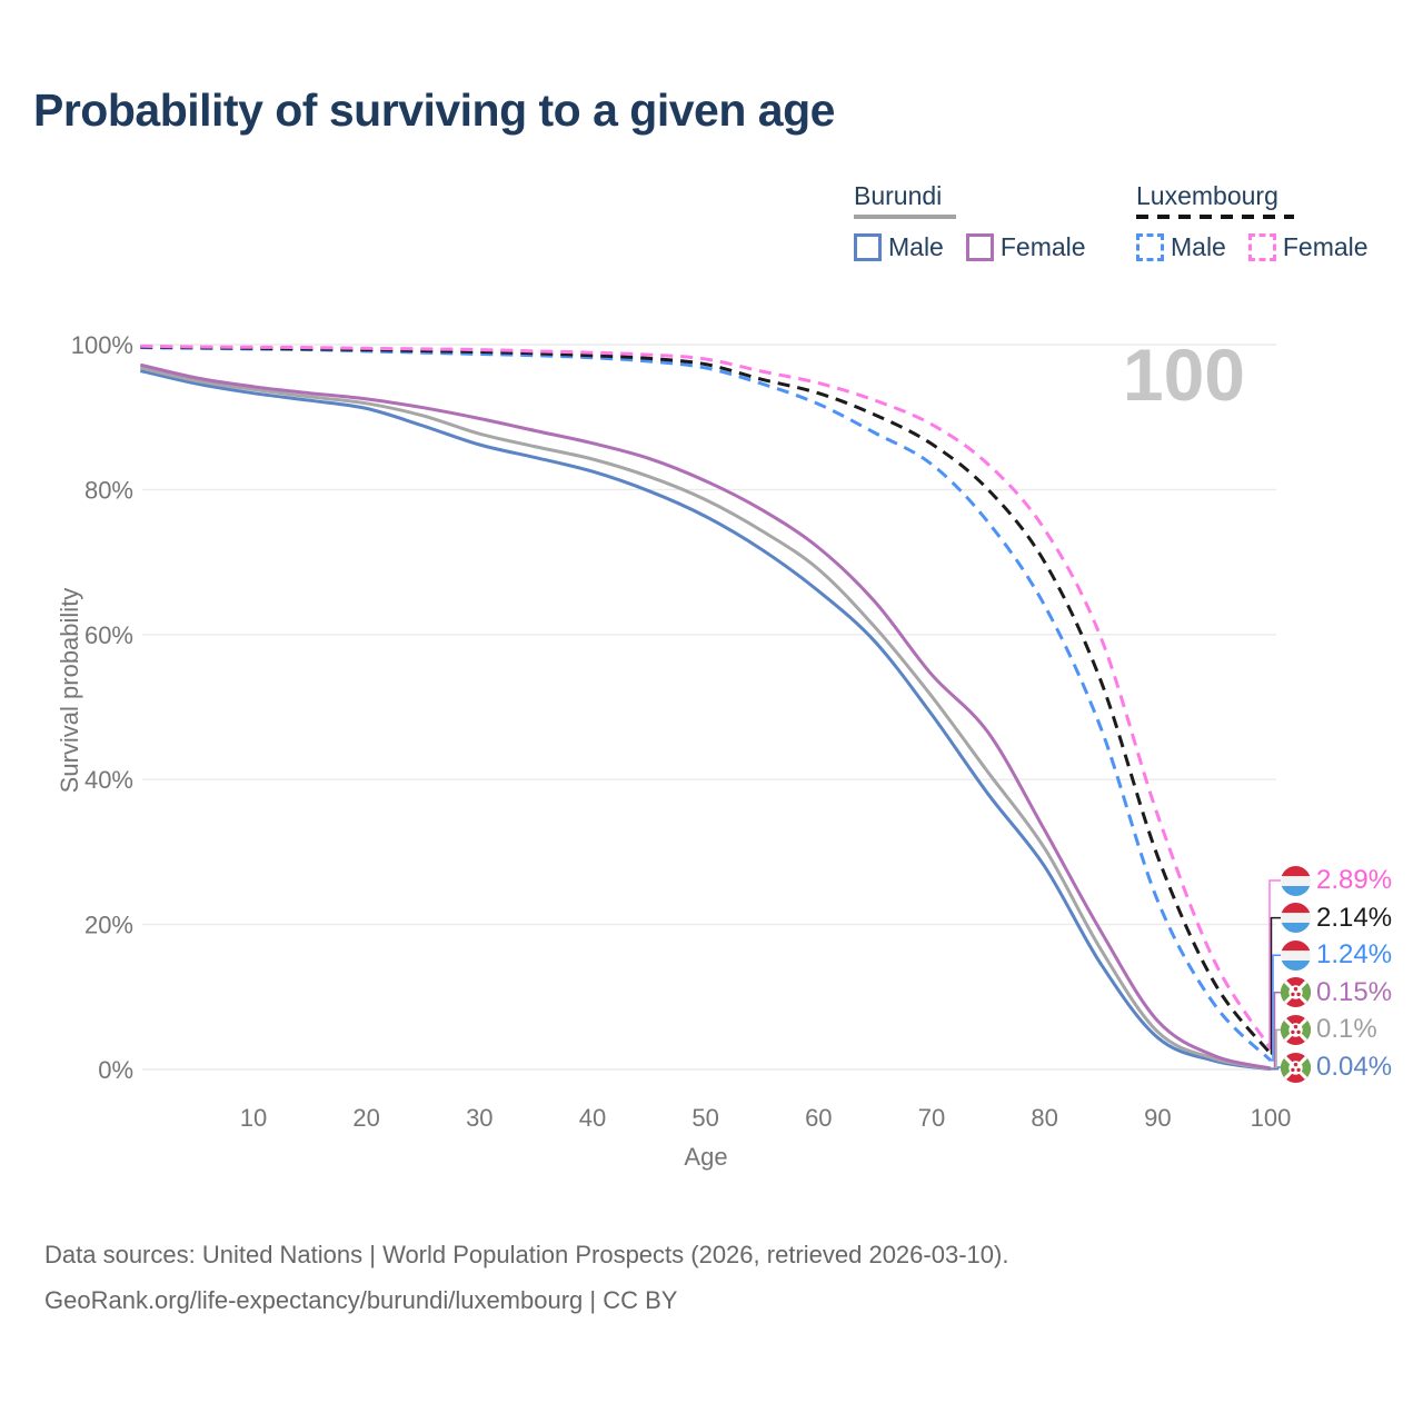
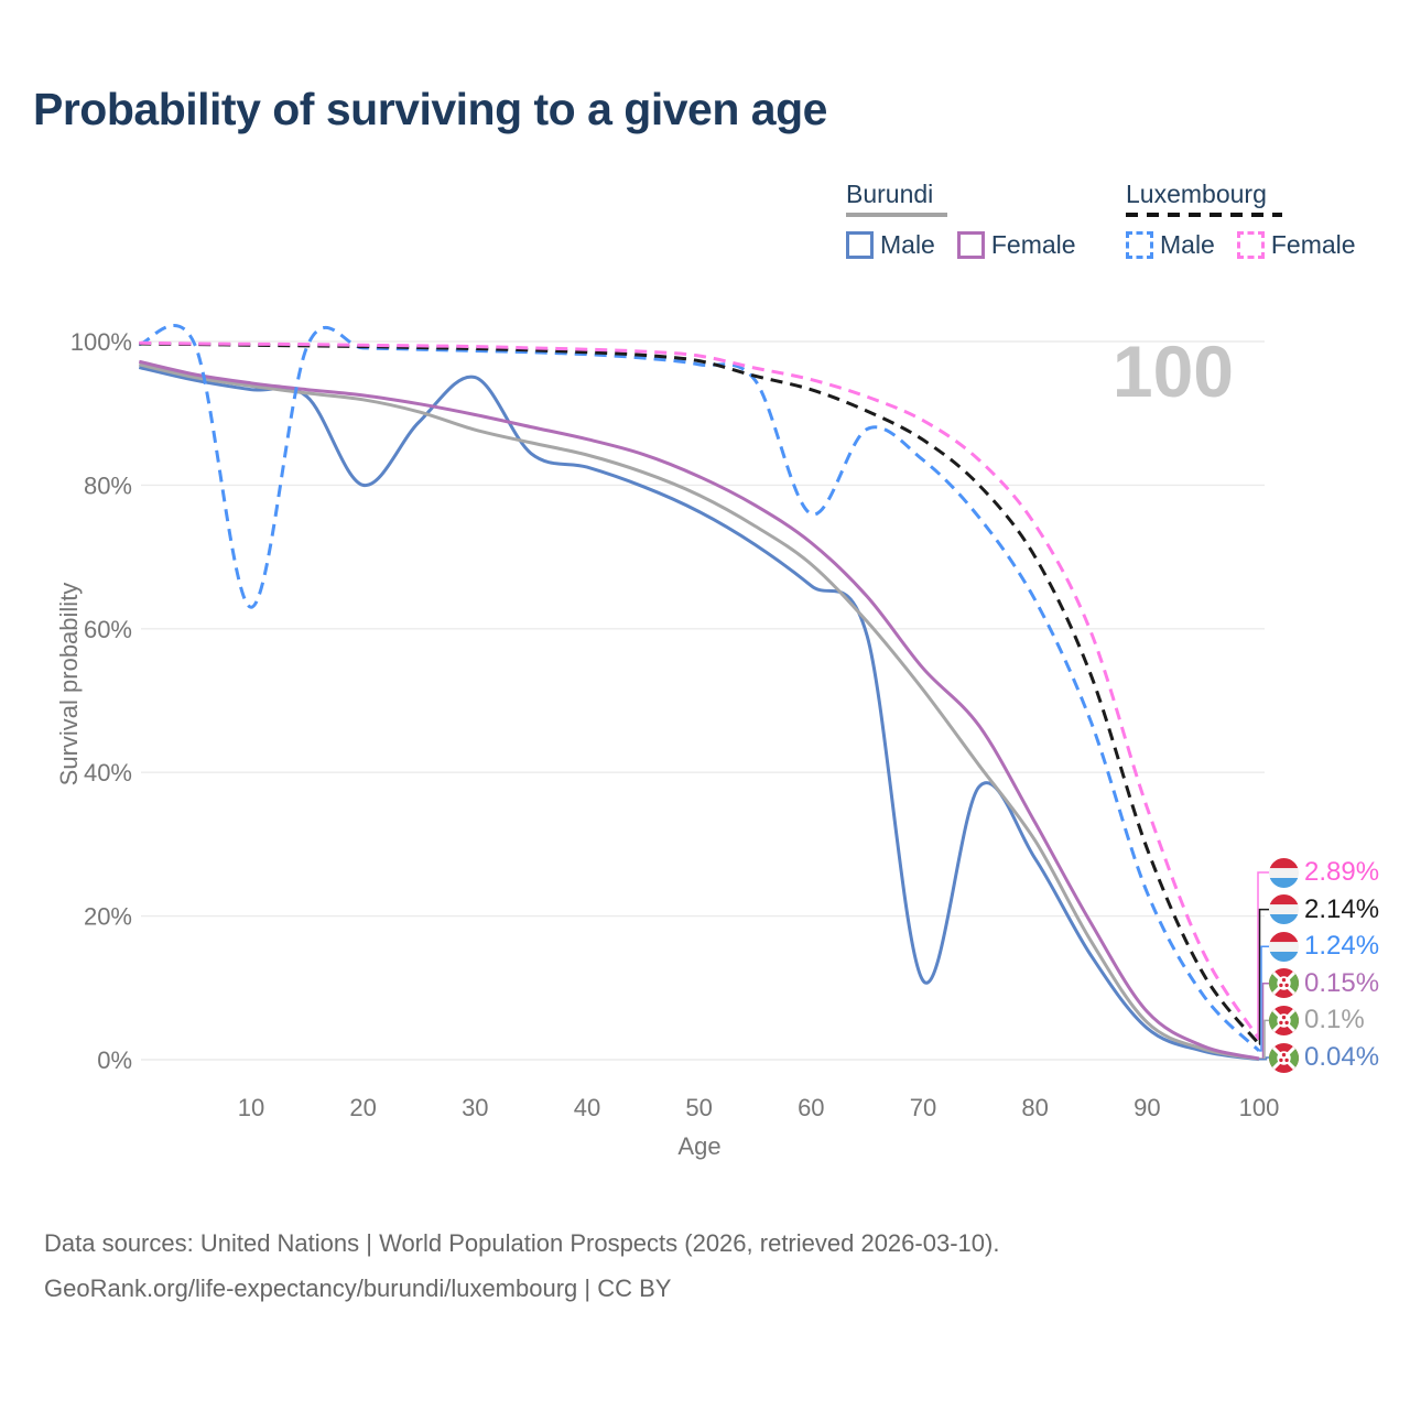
Luxembourg Male/10: 99% -> 63%
Burundi Male/20: 91% -> 80%
Burundi Male/30: 86% -> 95%
Luxembourg Male/60: 92% -> 76%
Burundi Male/70: 49% -> 11%
